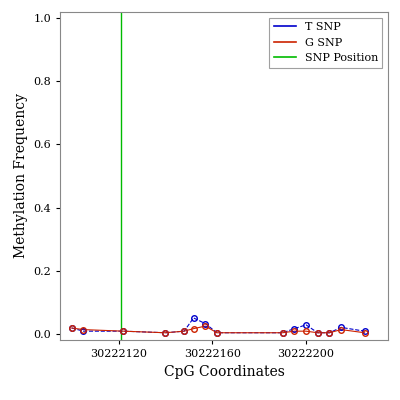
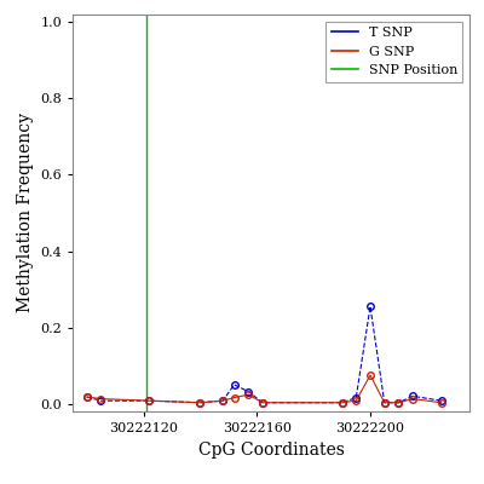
T SNP/30222200: 0.028 -> 0.255
G SNP/30222200: 0.008 -> 0.075
